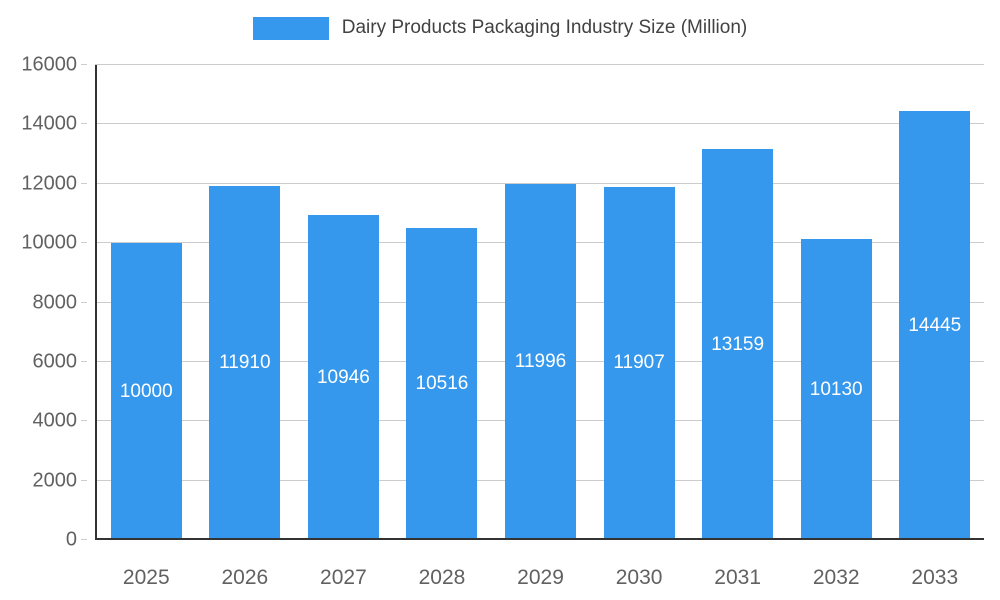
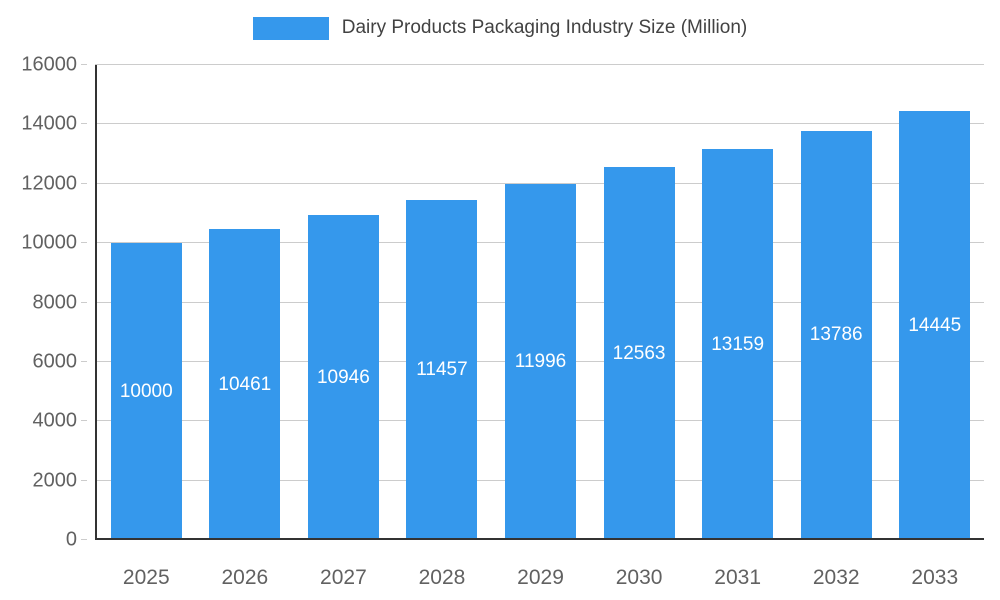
2026: 11910 -> 10461
2028: 10516 -> 11457
2030: 11907 -> 12563
2032: 10130 -> 13786
